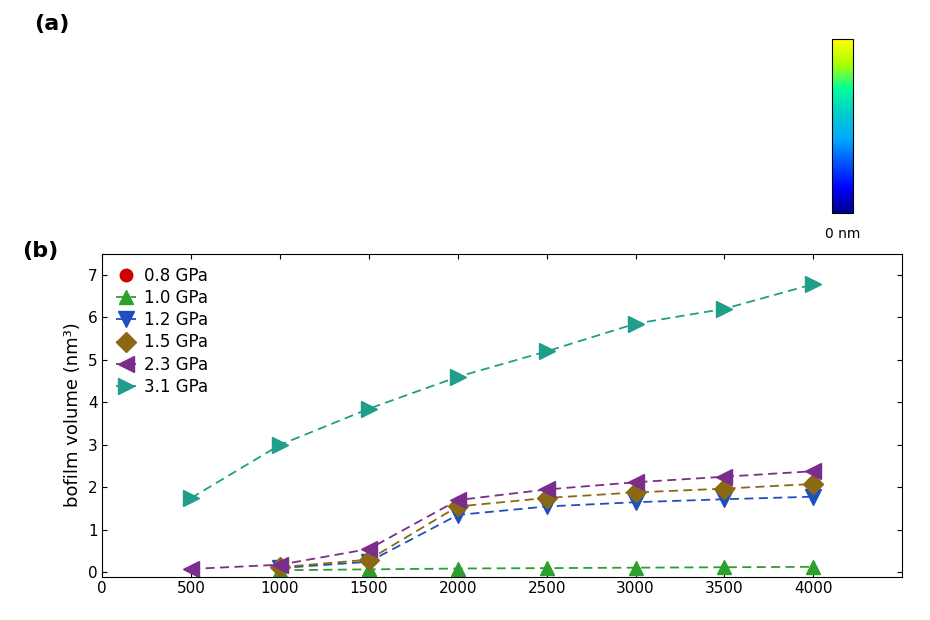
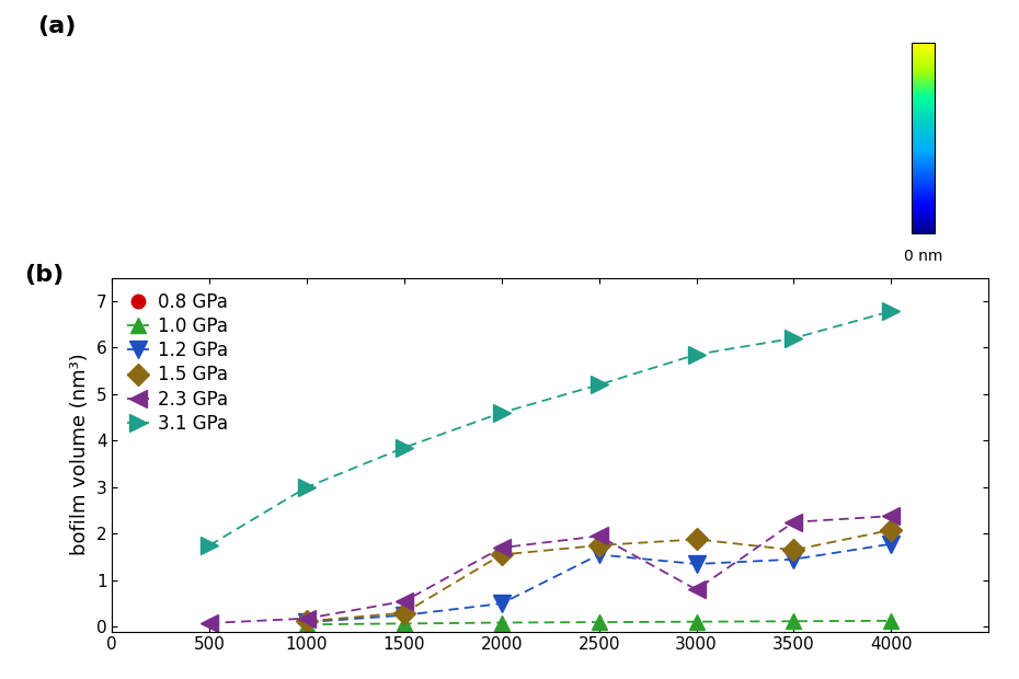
1.2 GPa/2000: 1.35 -> 0.50
1.2 GPa/3000: 1.65 -> 1.35
2.3 GPa/3000: 2.12 -> 0.80
1.2 GPa/3500: 1.72 -> 1.45
1.5 GPa/3500: 1.97 -> 1.65
